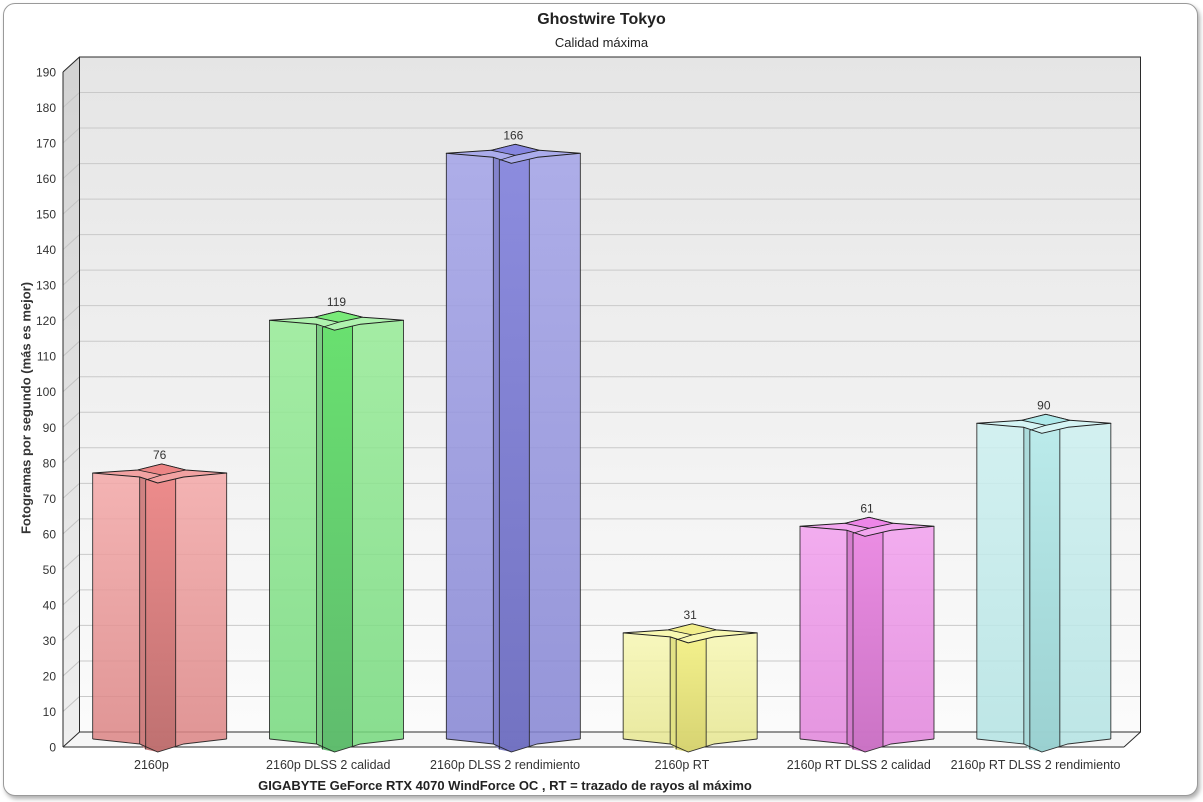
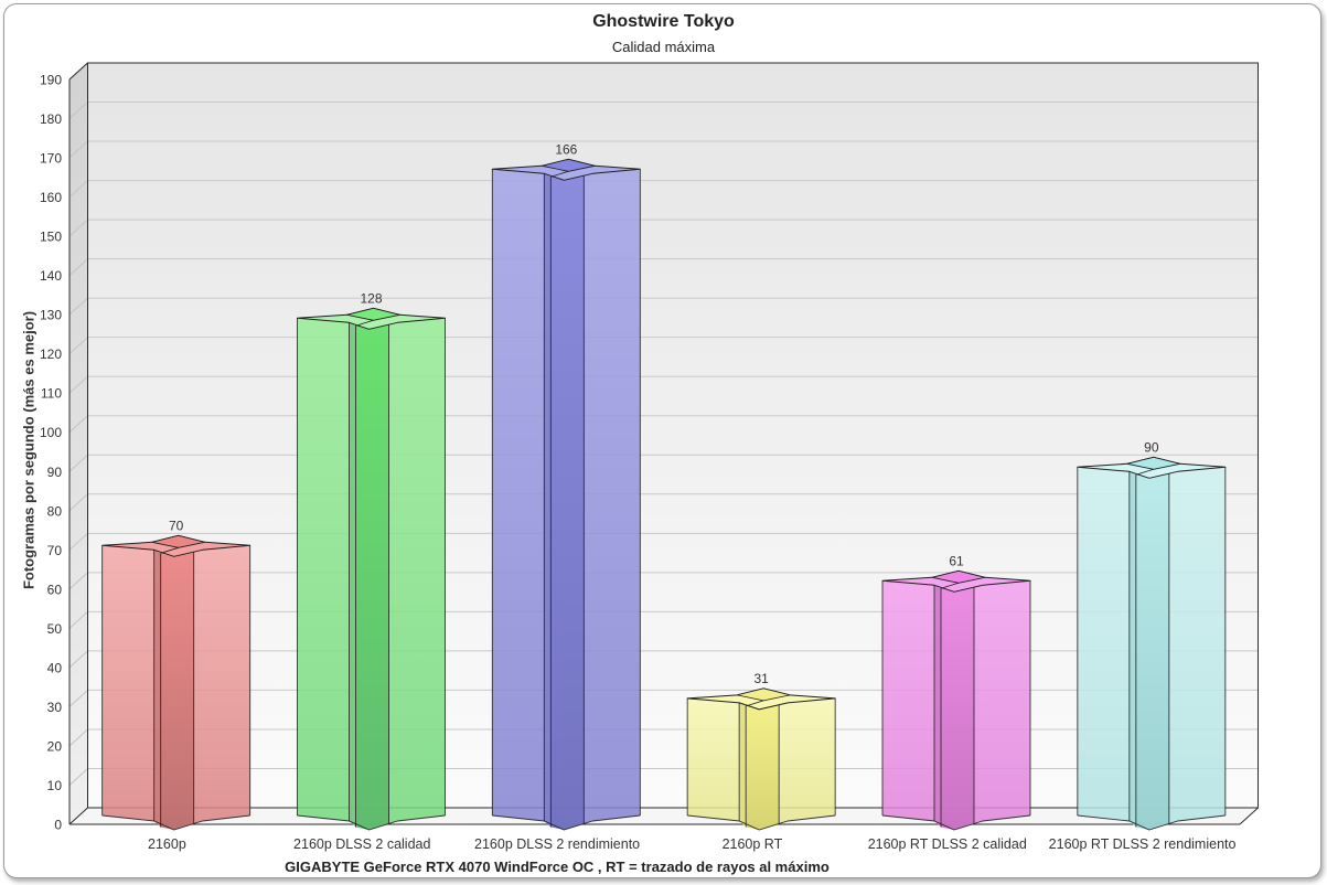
2160p: 76 -> 70
2160p DLSS 2 calidad: 119 -> 128
